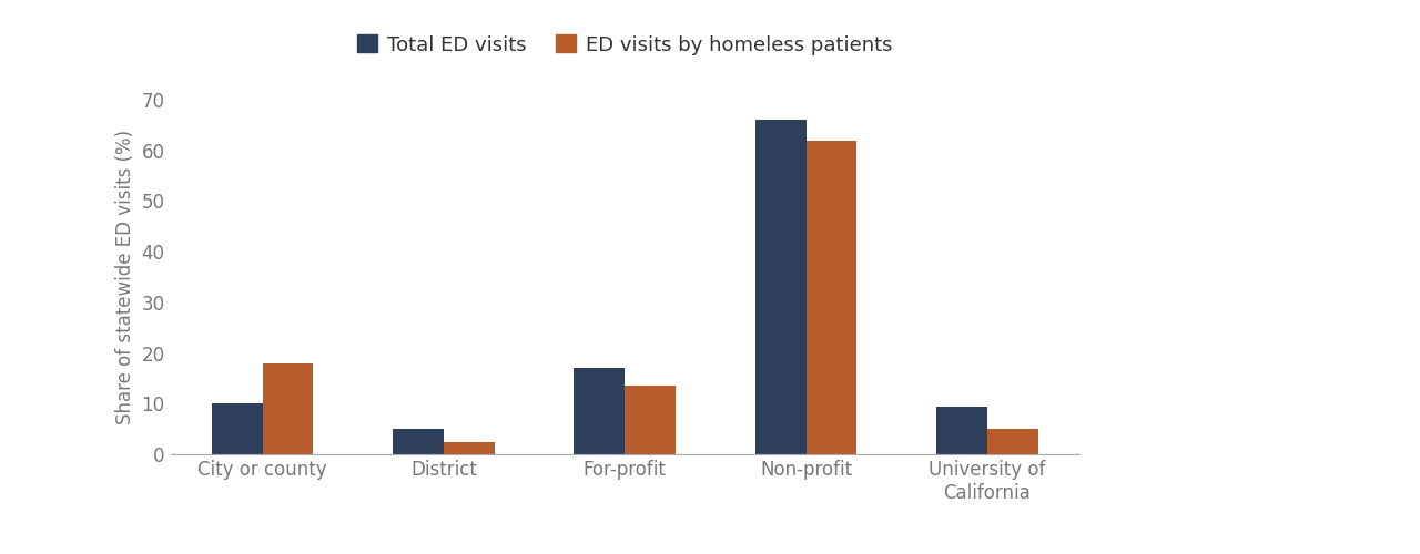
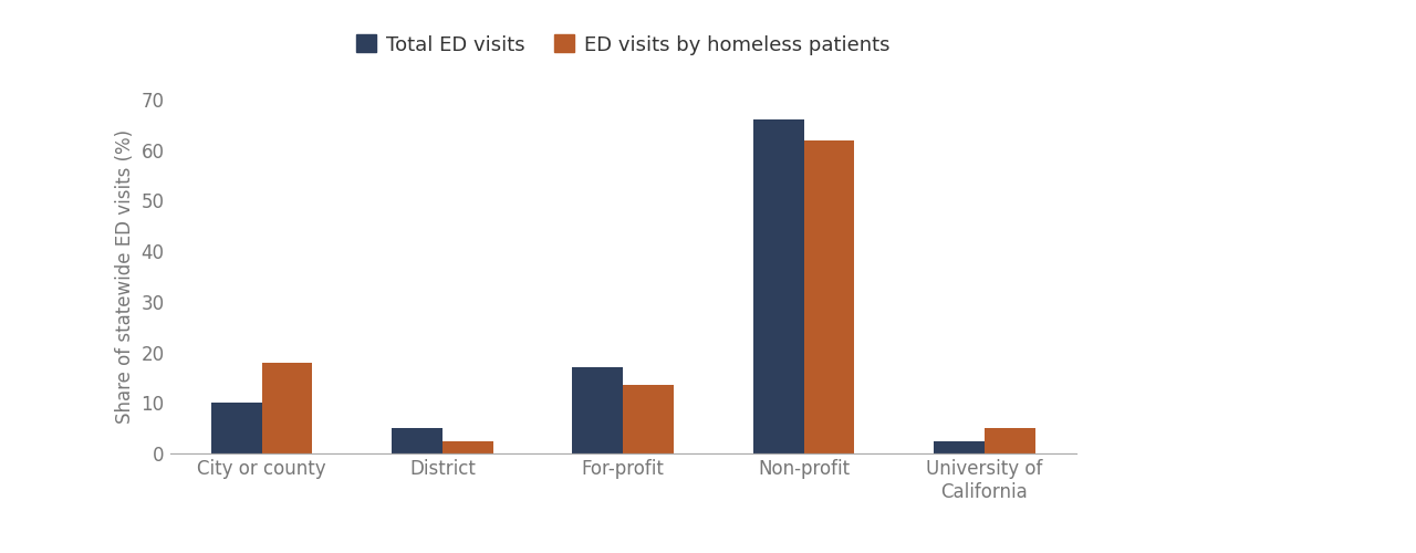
Total ED visits/University of California: 9.5 -> 2.5
